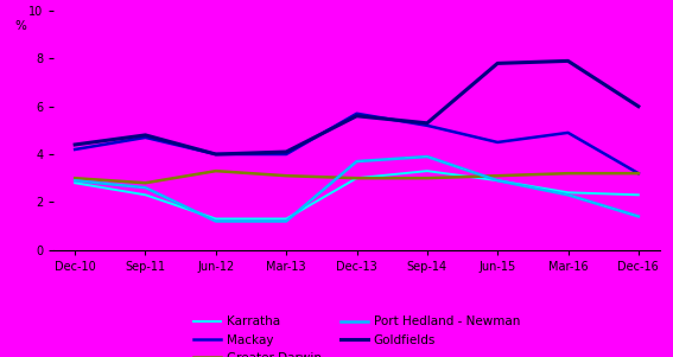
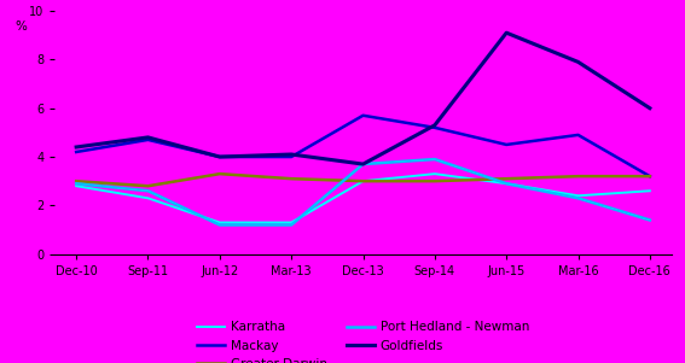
Goldfields/Dec-13: 5.6 -> 3.7
Goldfields/Jun-15: 7.8 -> 9.1
Karratha/Dec-16: 2.3 -> 2.6
